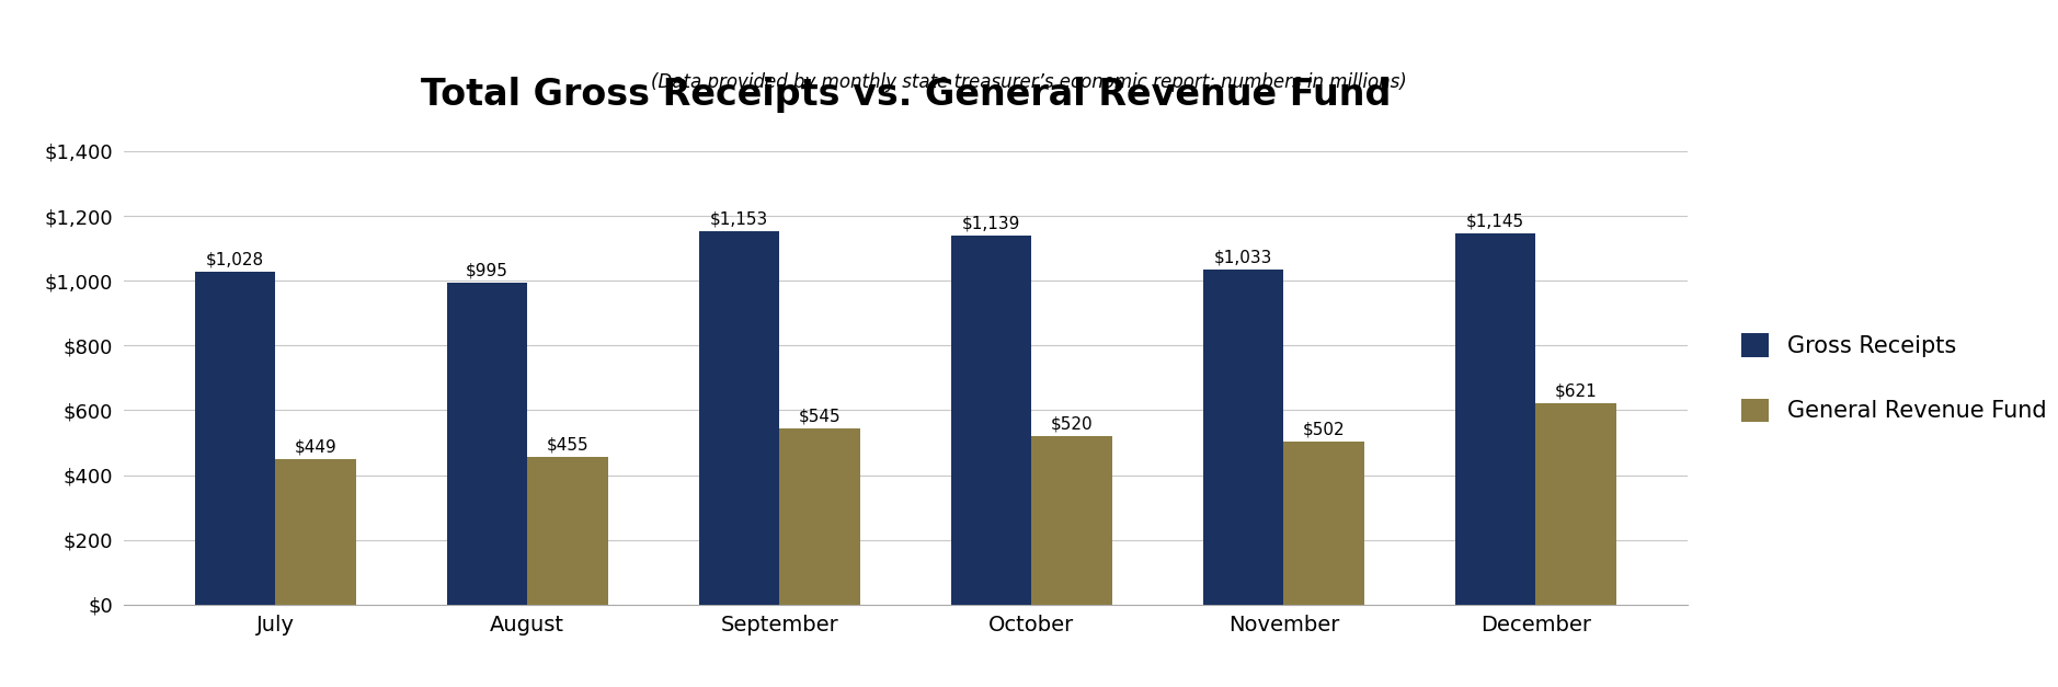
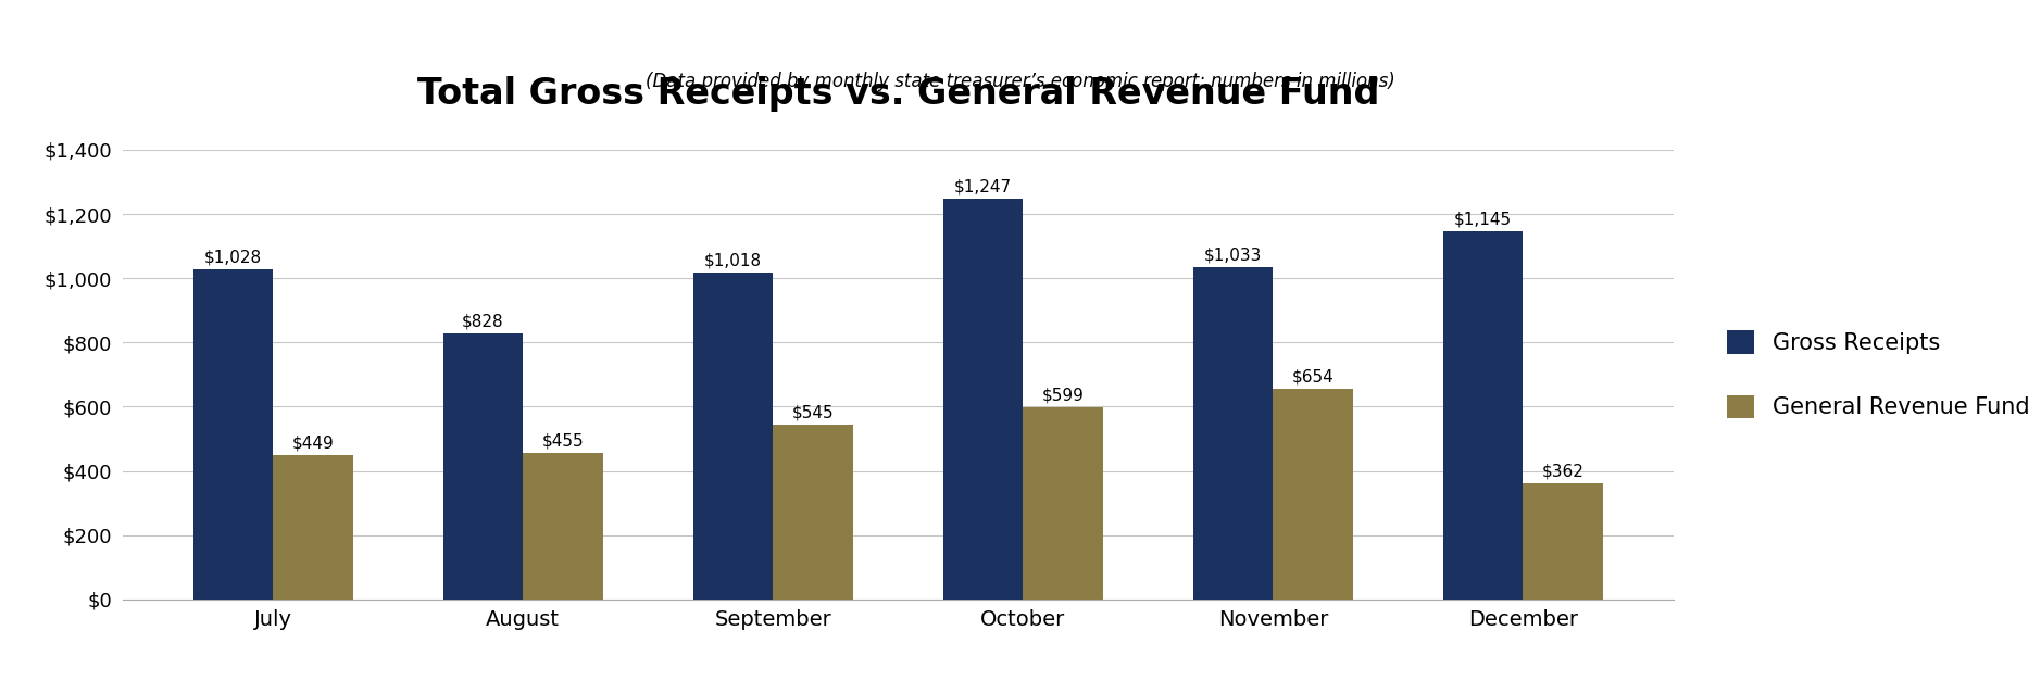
Gross Receipts/August: $995 -> $828
Gross Receipts/September: $1,153 -> $1,018
Gross Receipts/October: $1,139 -> $1,247
General Revenue Fund/October: $520 -> $599
General Revenue Fund/November: $502 -> $654
General Revenue Fund/December: $621 -> $362
